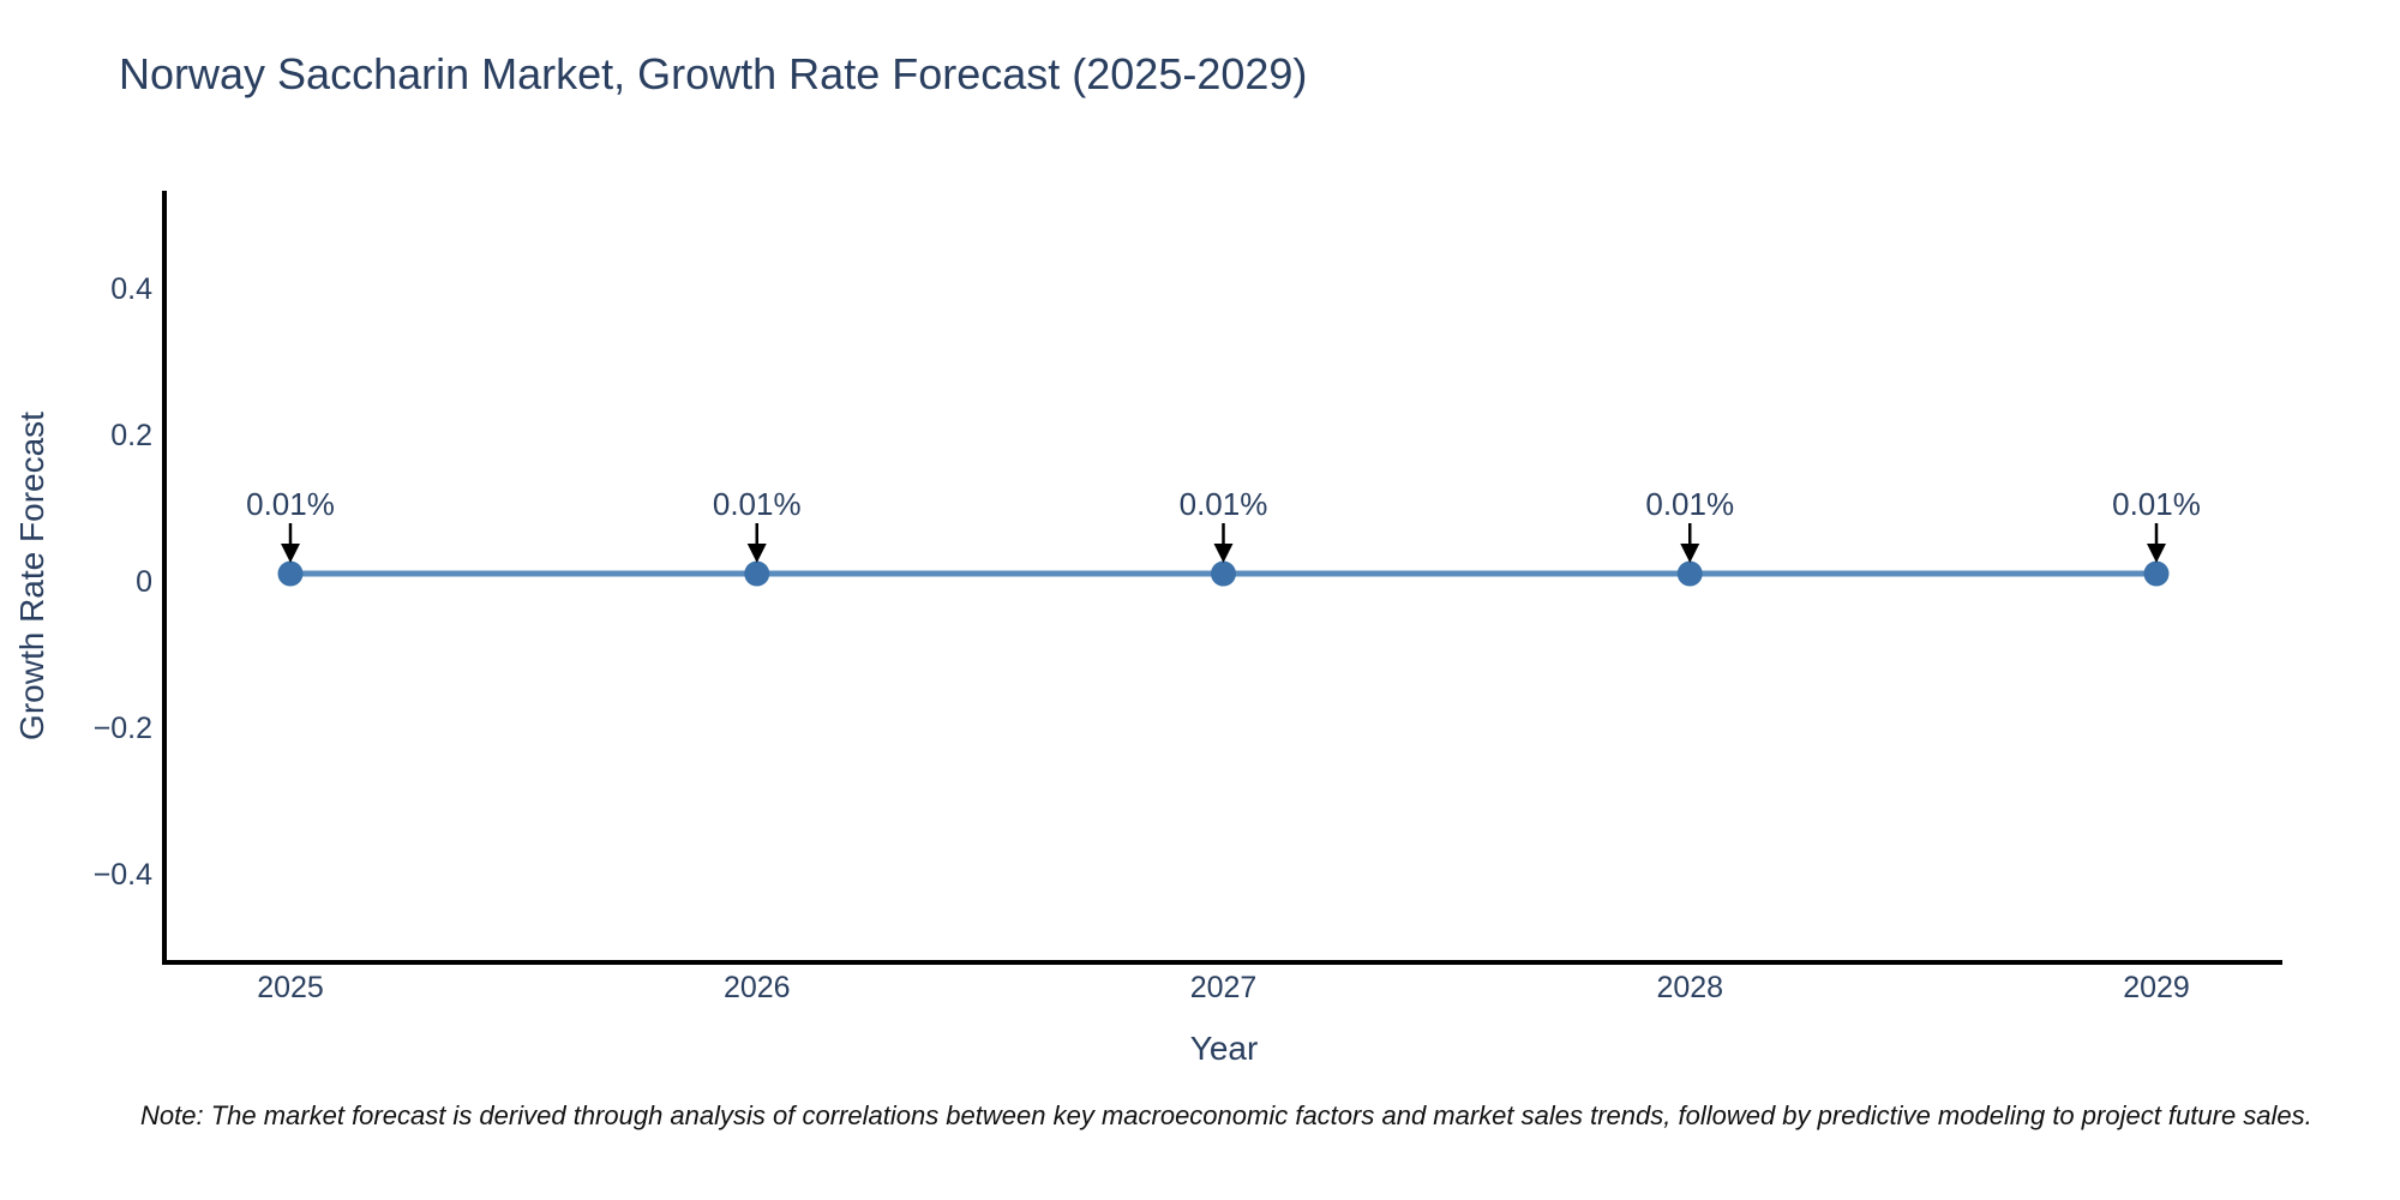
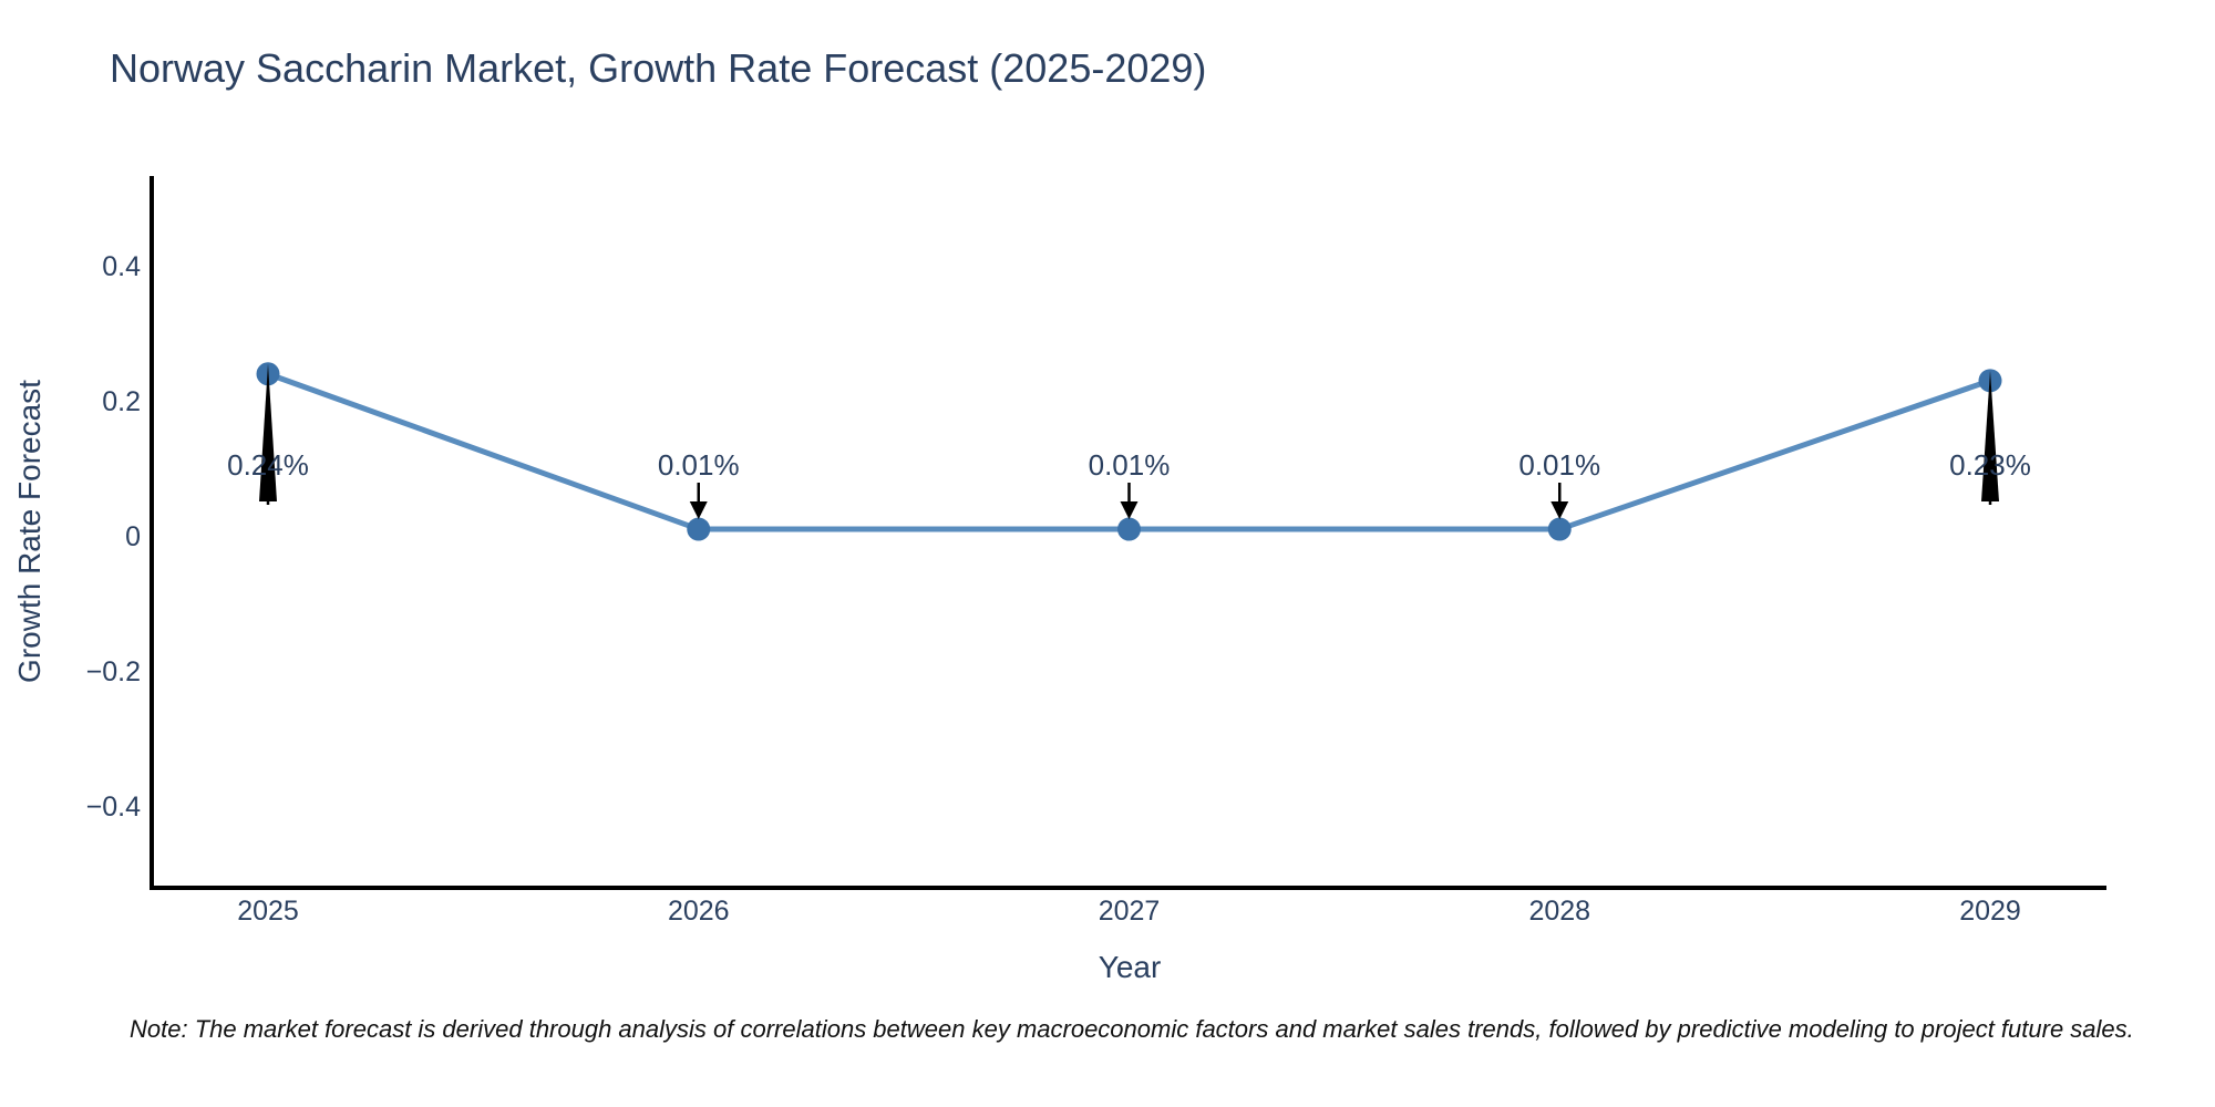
2025: 0.01% -> 0.24%
2029: 0.01% -> 0.23%
